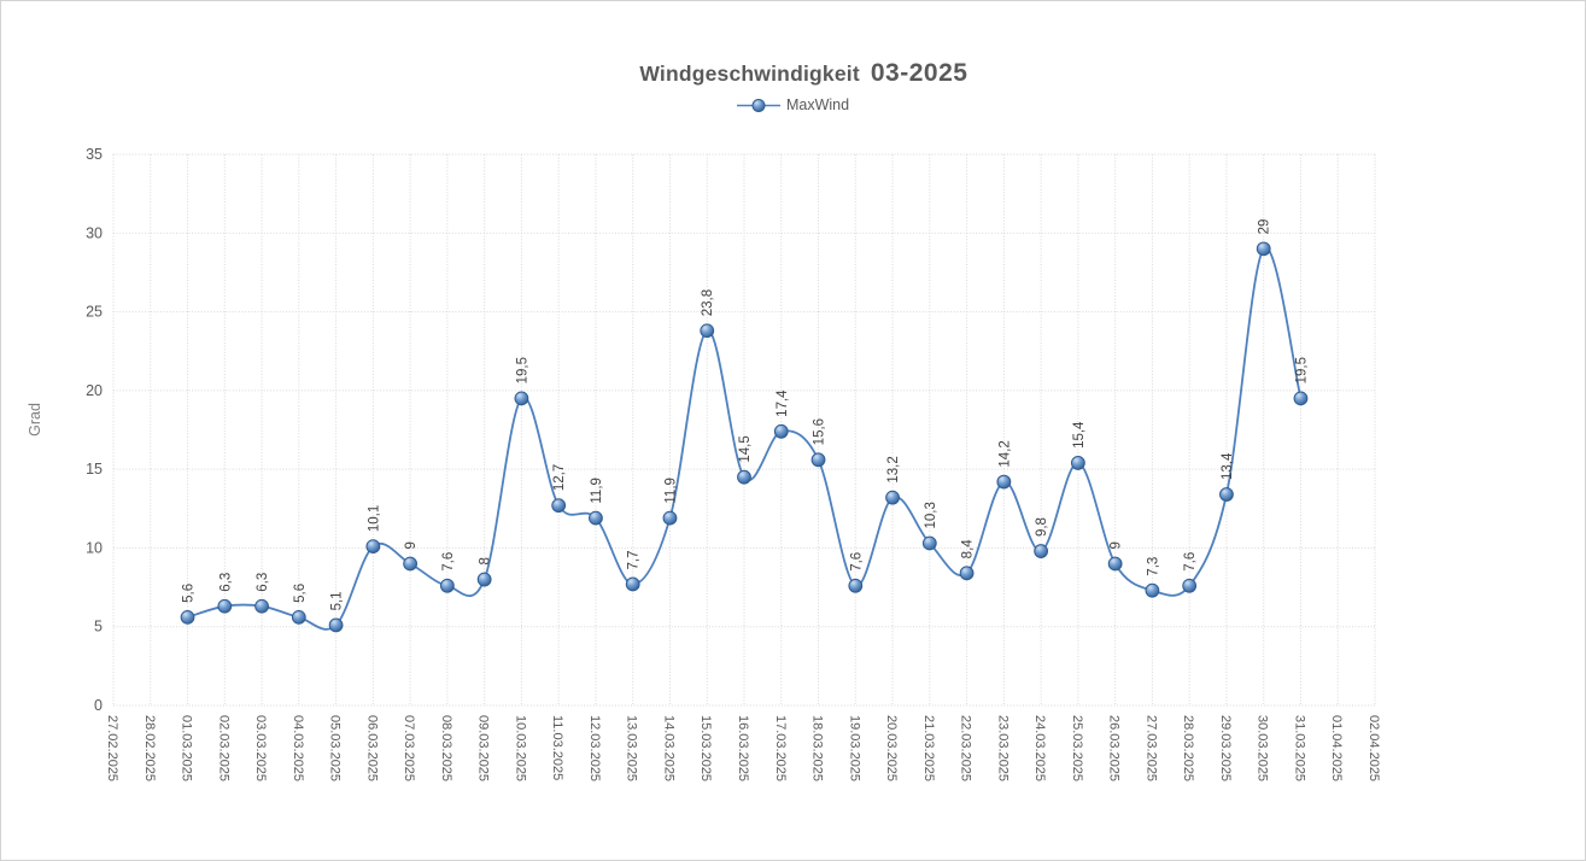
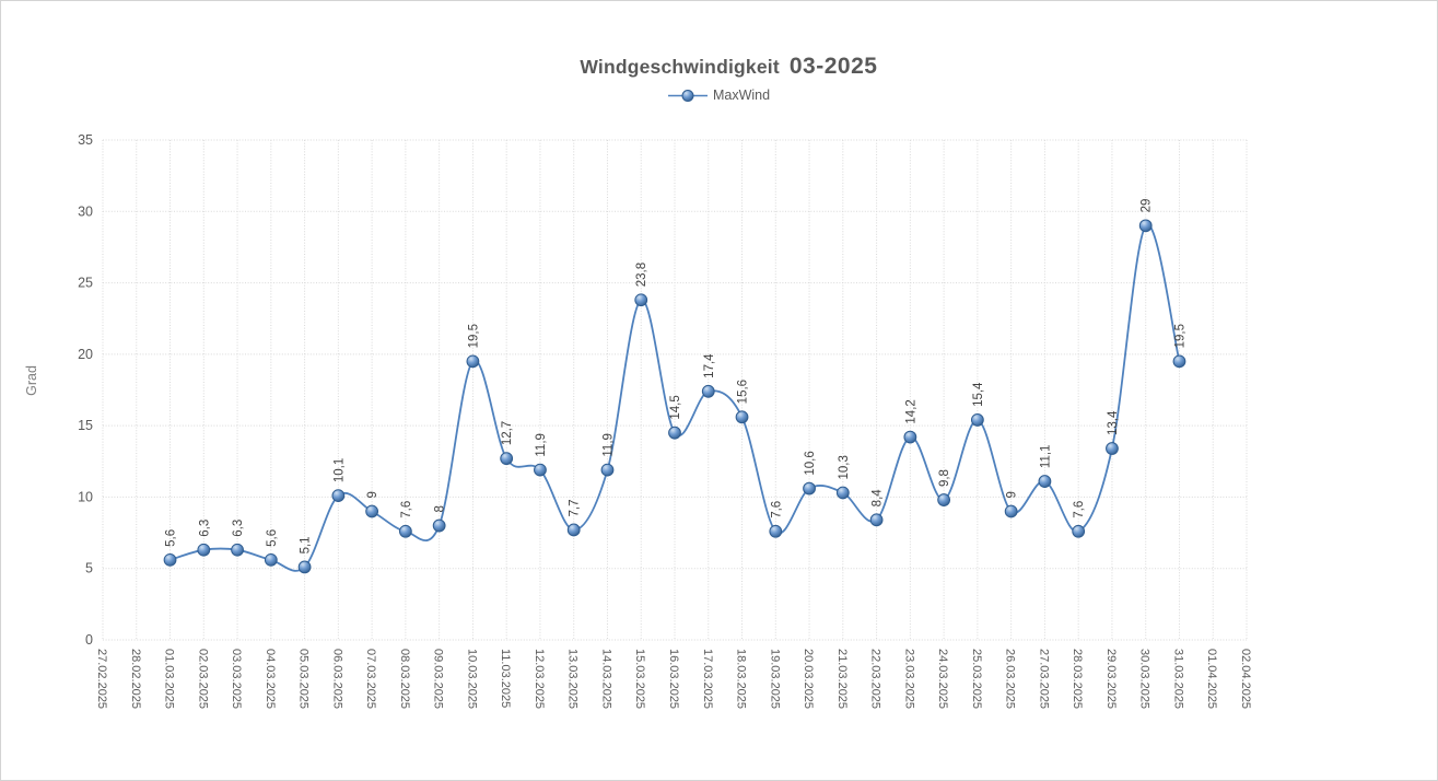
20.03.2025: 13,2 -> 10,6
27.03.2025: 7,3 -> 11,1
